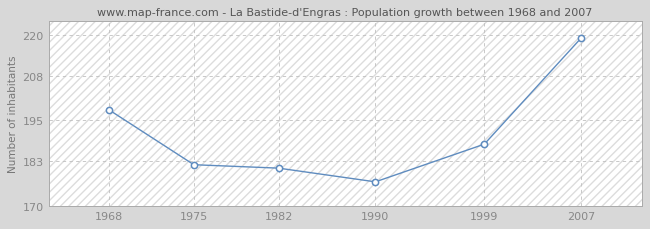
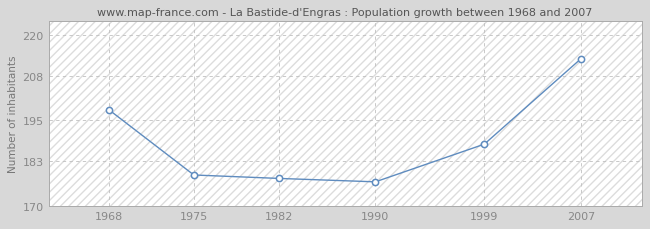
1975: 182 -> 179
1982: 181 -> 178
2007: 219 -> 213
